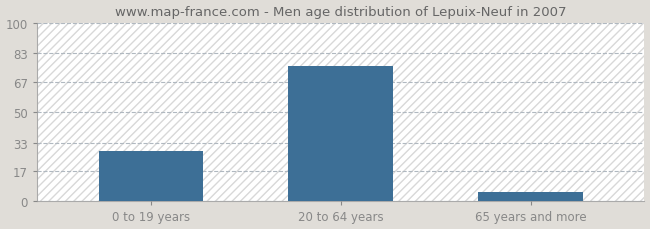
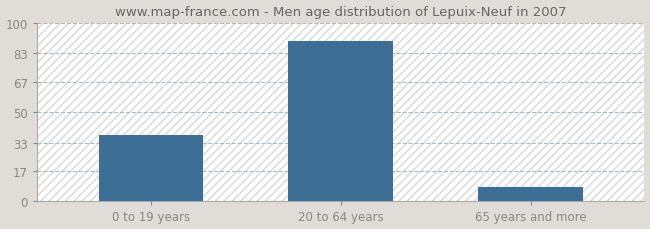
0 to 19 years: 28 -> 37
20 to 64 years: 76 -> 90
65 years and more: 5 -> 8
